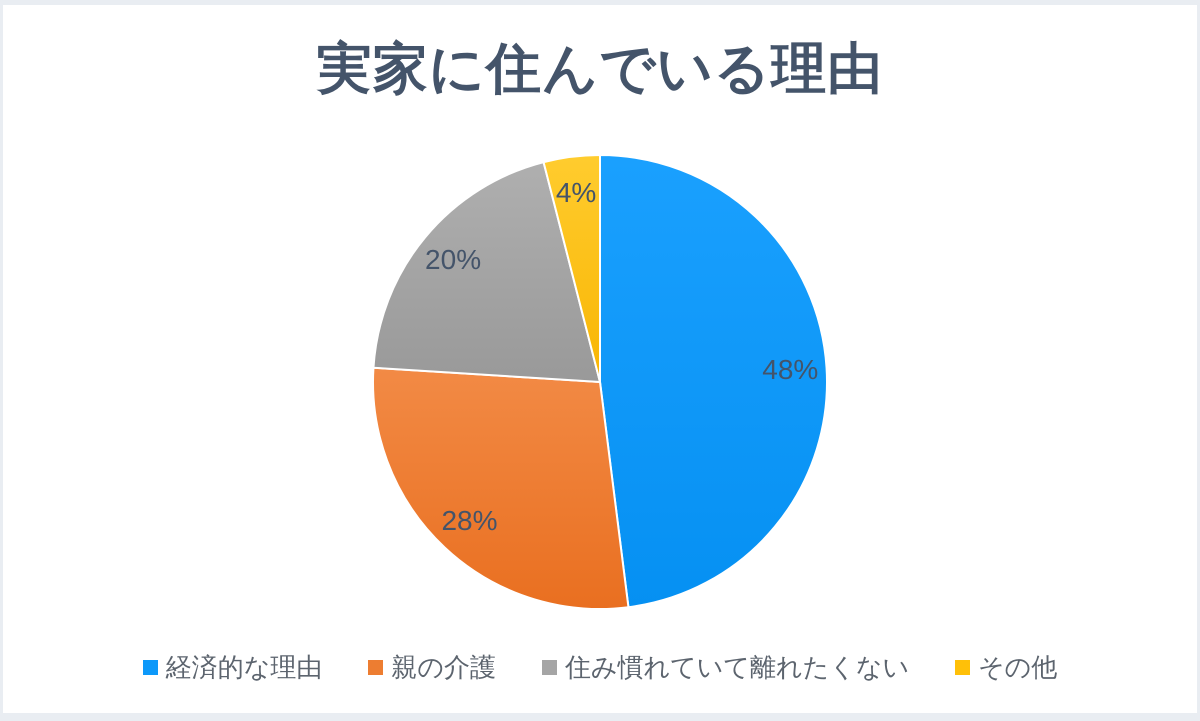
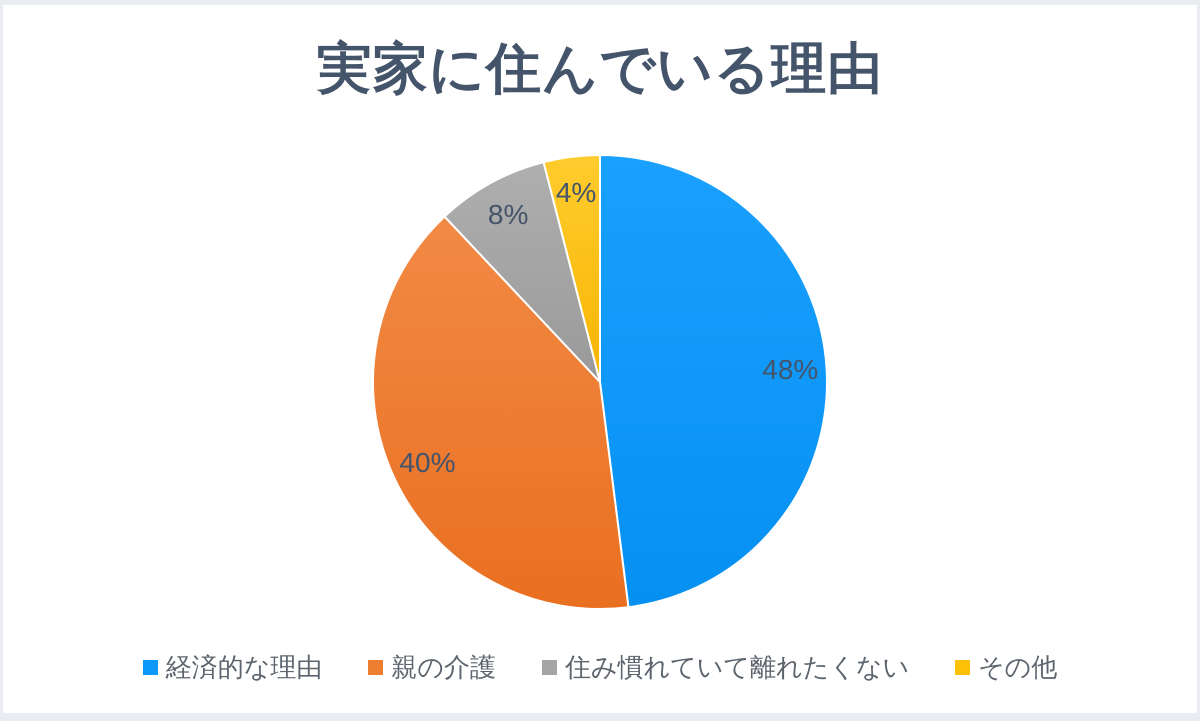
親の介護: 28% -> 40%
住み慣れていて離れたくない: 20% -> 8%
